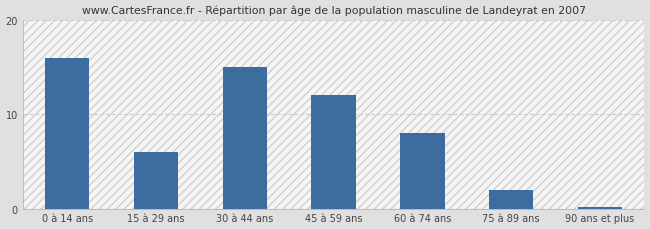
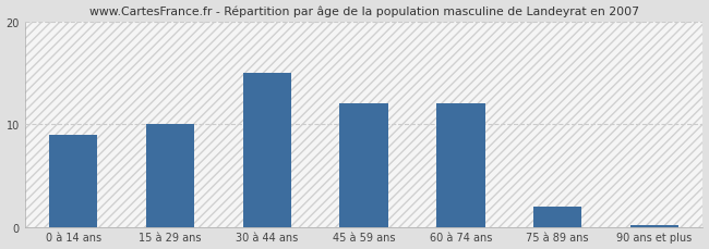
0 à 14 ans: 16.0 -> 9.0
15 à 29 ans: 6.0 -> 10.0
60 à 74 ans: 8.0 -> 12.0
